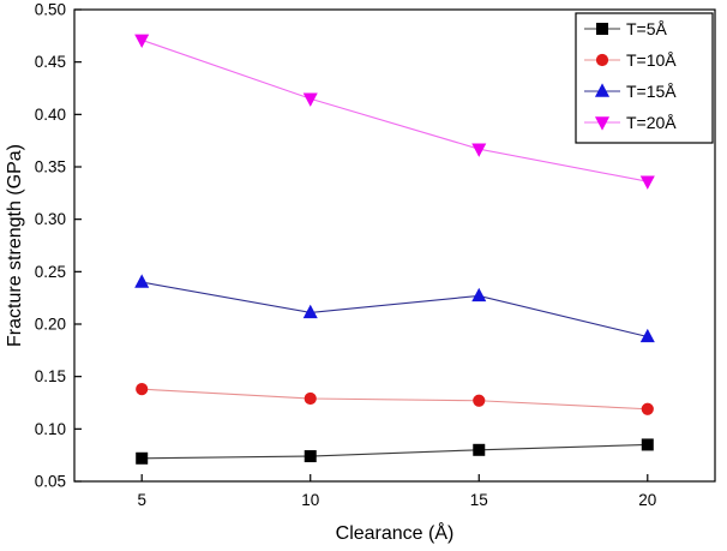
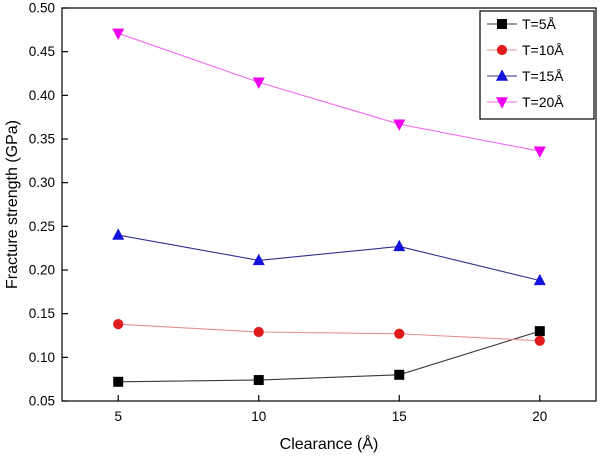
T=5Å/20: 0.09 -> 0.13
